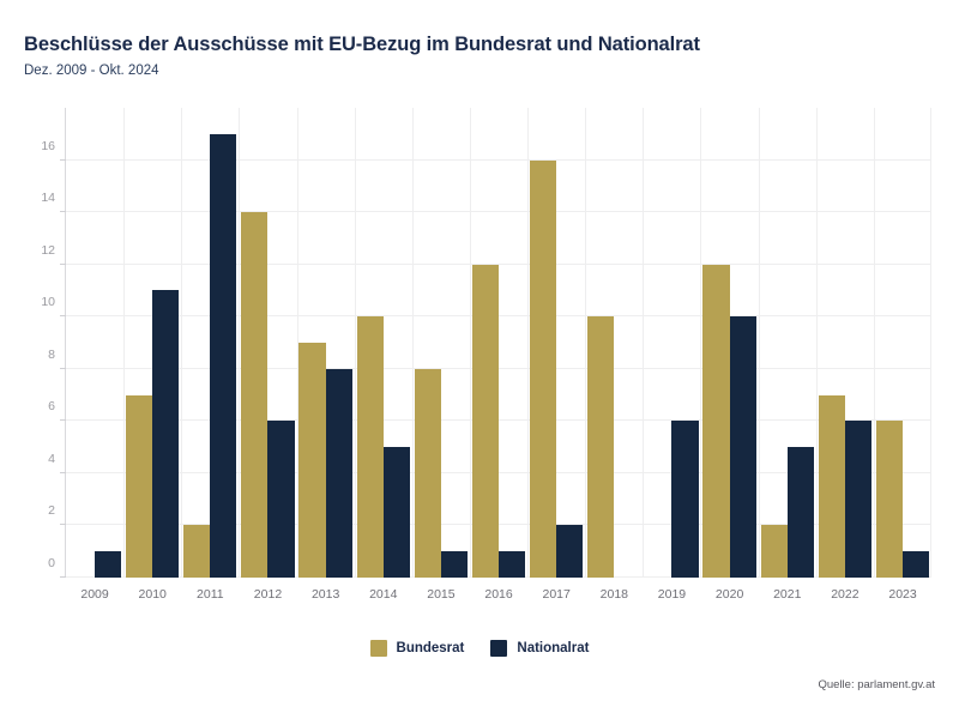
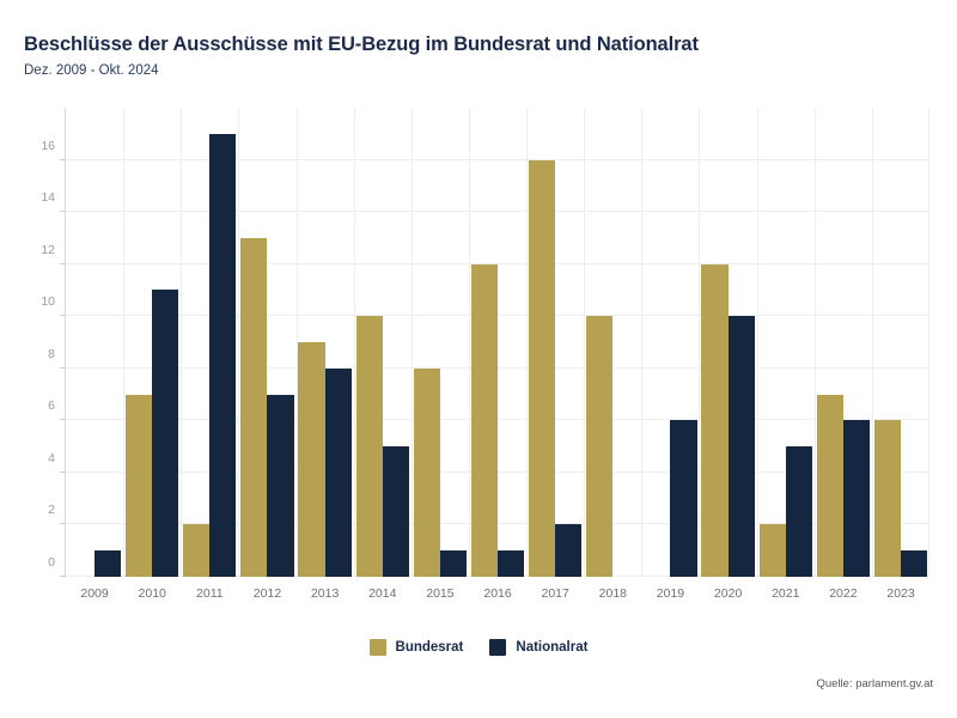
Bundesrat/2012: 14 -> 13
Nationalrat/2012: 6 -> 7
